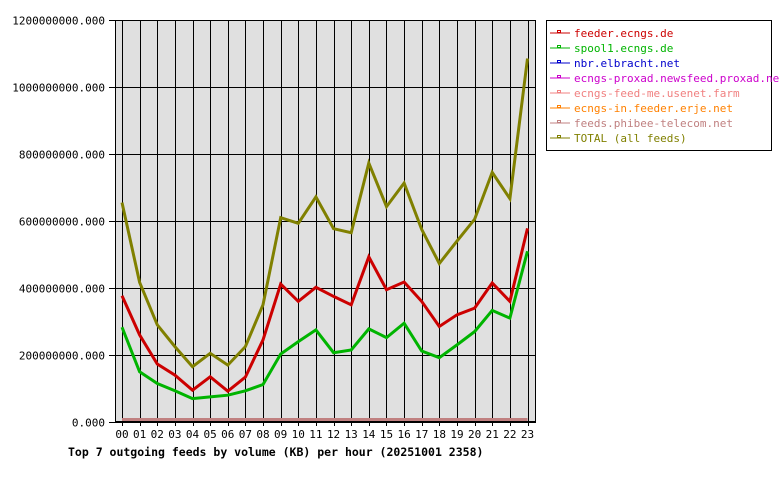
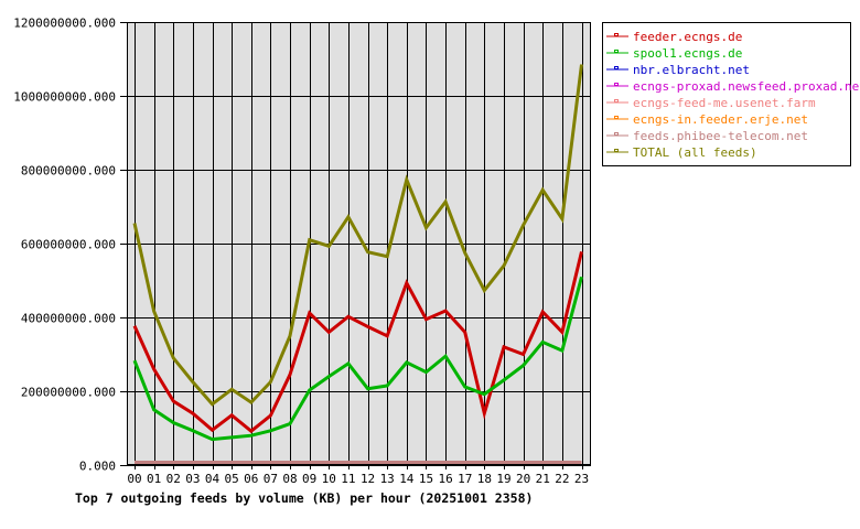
feeder.ecngs.de/18: 280000000 -> 140000000
feeder.ecngs.de/20: 340000000 -> 300000000
TOTAL (all feeds)/20: 600000000 -> 650000000
